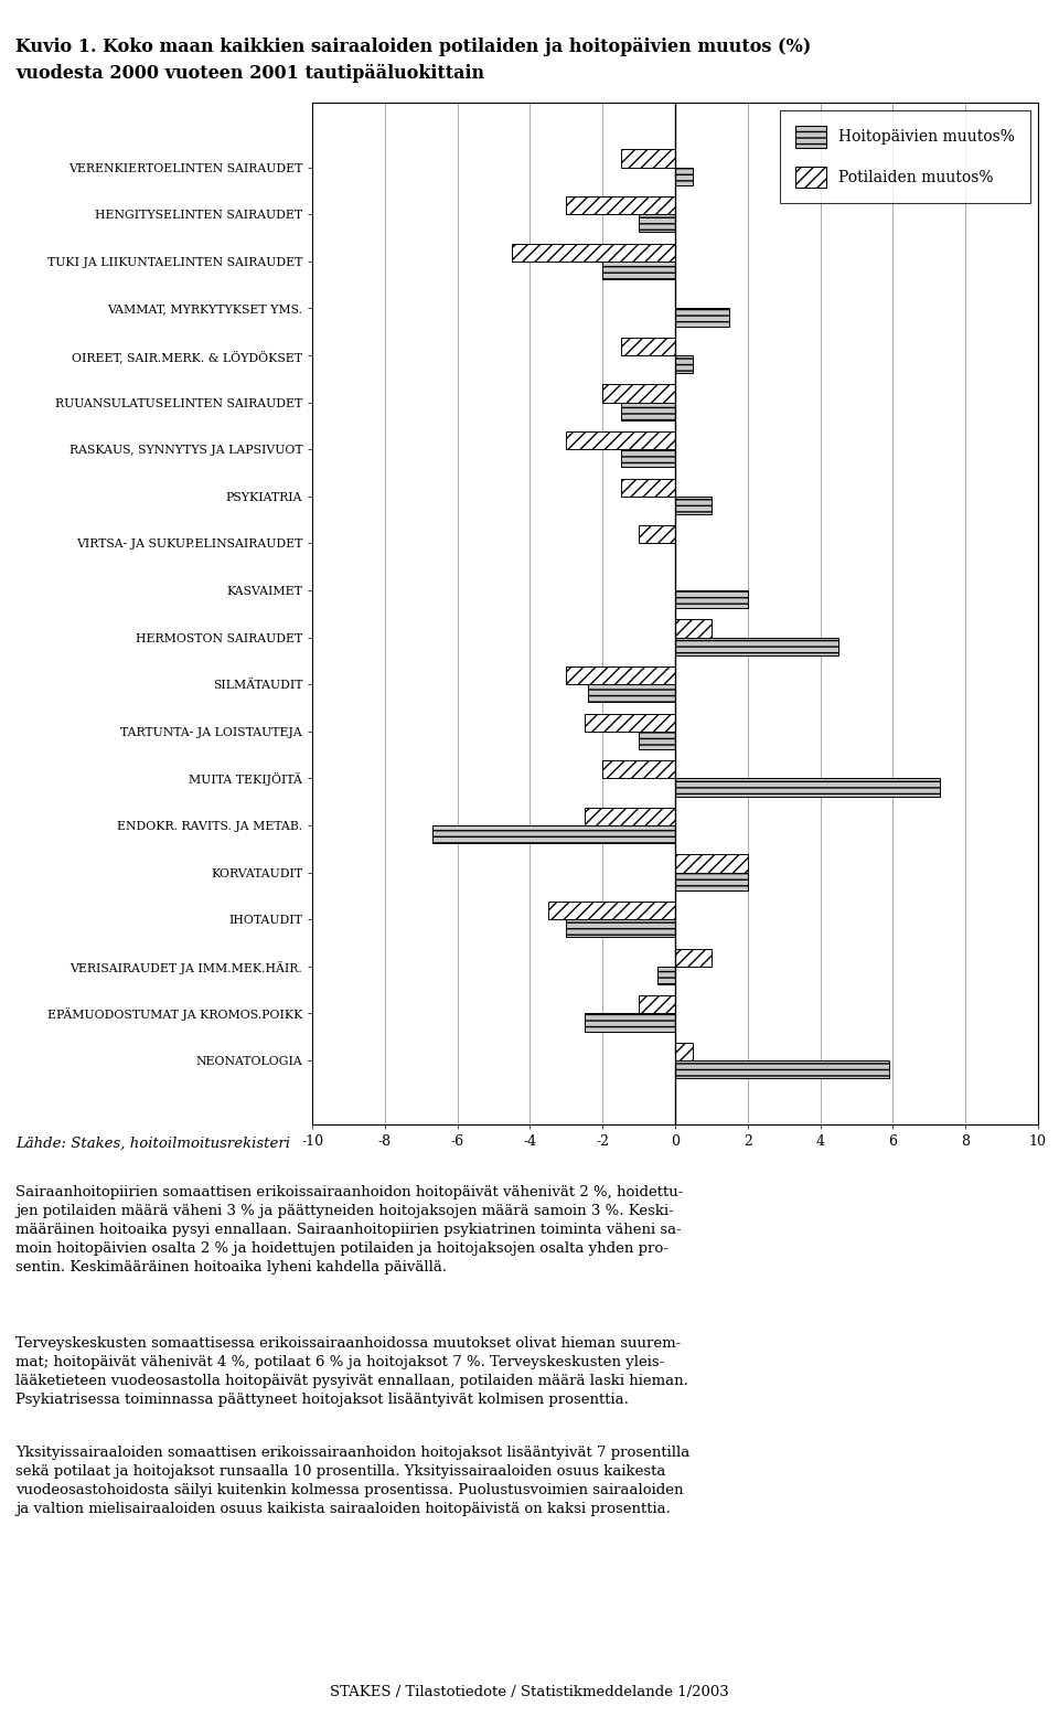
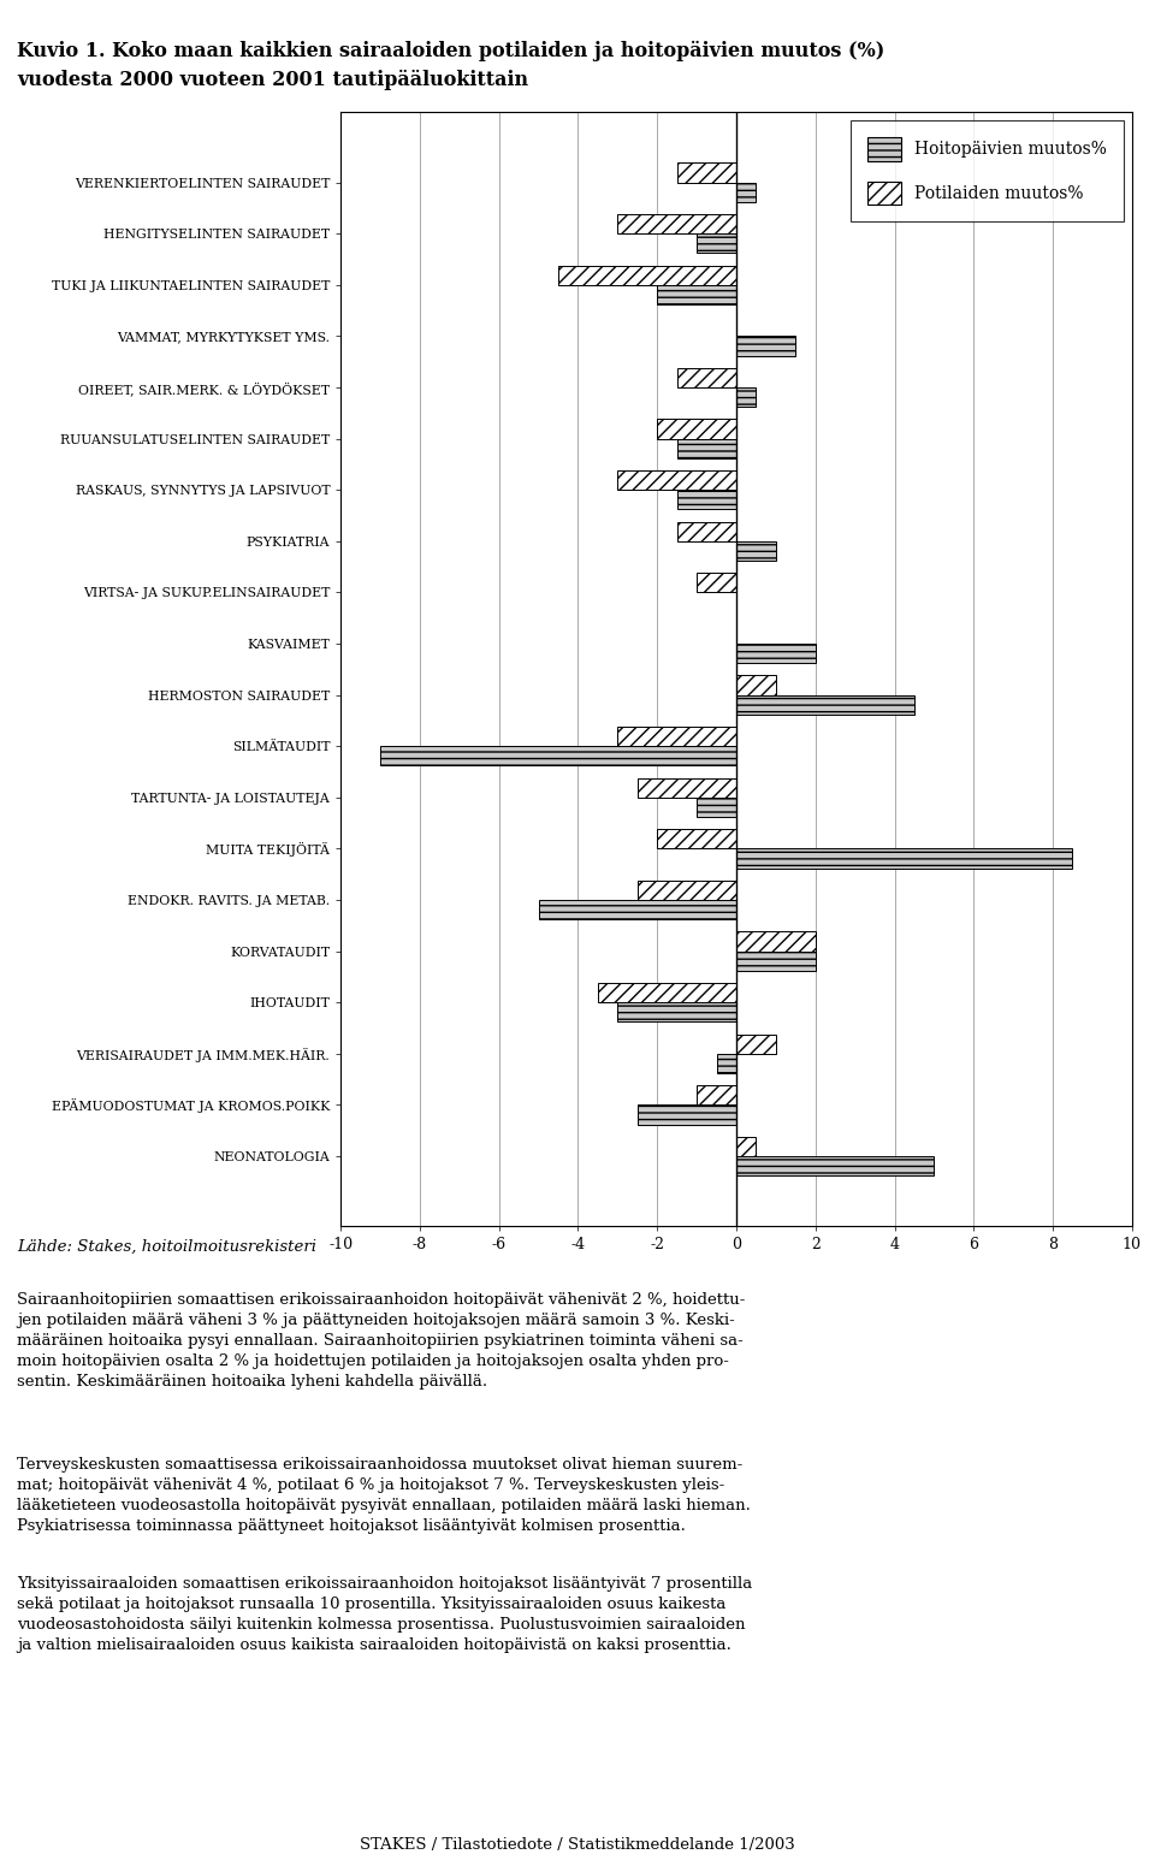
Hoitopäivien muutos%/SILMÄTAUDIT: -2.4 -> -9.0
Hoitopäivien muutos%/MUITA TEKIJÖITÄ: 7.3 -> 8.5
Hoitopäivien muutos%/ENDOKR. RAVITS. JA METAB.: -6.7 -> -5.0
Hoitopäivien muutos%/NEONATOLOGIA: 5.9 -> 5.0
